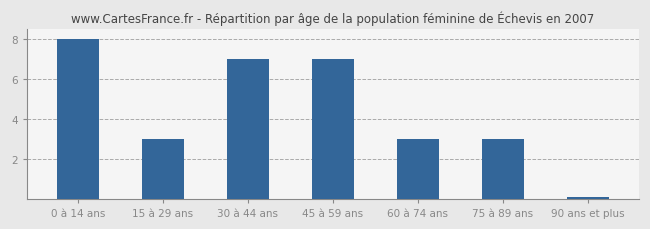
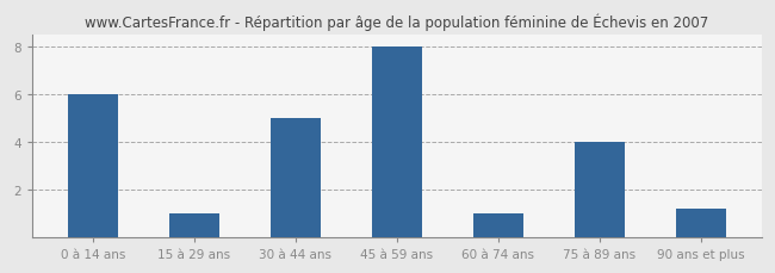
0 à 14 ans: 8.0 -> 6.0
15 à 29 ans: 3.0 -> 1.0
30 à 44 ans: 7.0 -> 5.0
45 à 59 ans: 7.0 -> 8.0
60 à 74 ans: 3.0 -> 1.0
75 à 89 ans: 3.0 -> 4.0
90 ans et plus: 0.1 -> 1.2
